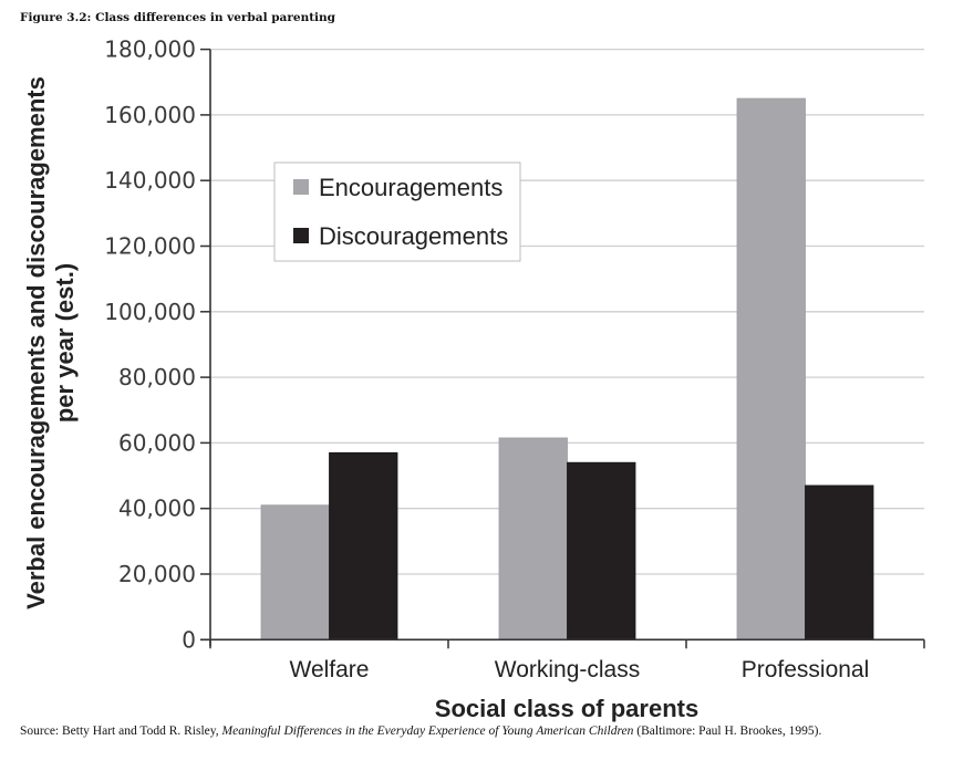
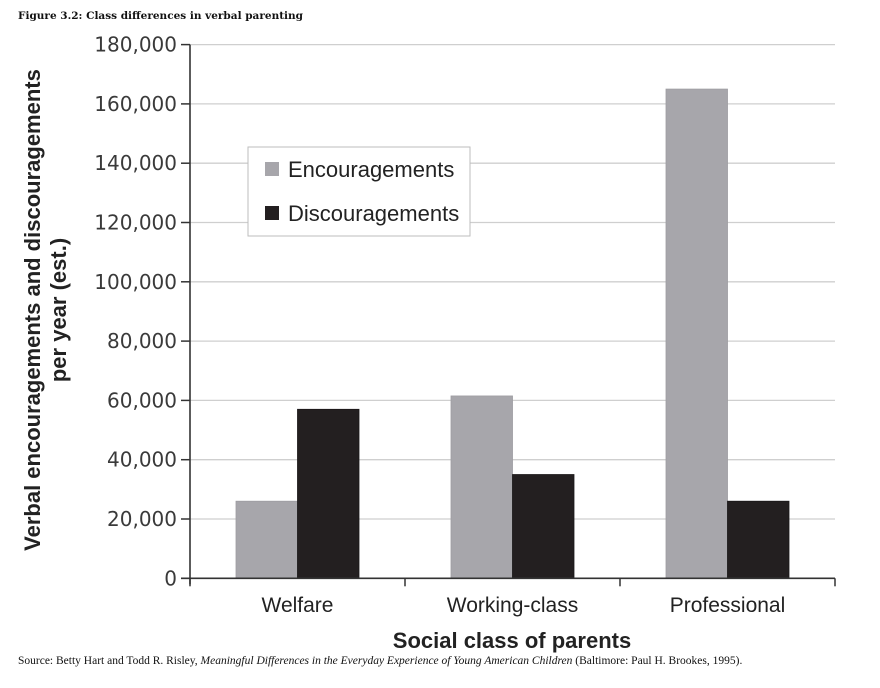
Encouragements/Welfare: 41000 -> 26000
Discouragements/Working-class: 54000 -> 35000
Discouragements/Professional: 47000 -> 26000
